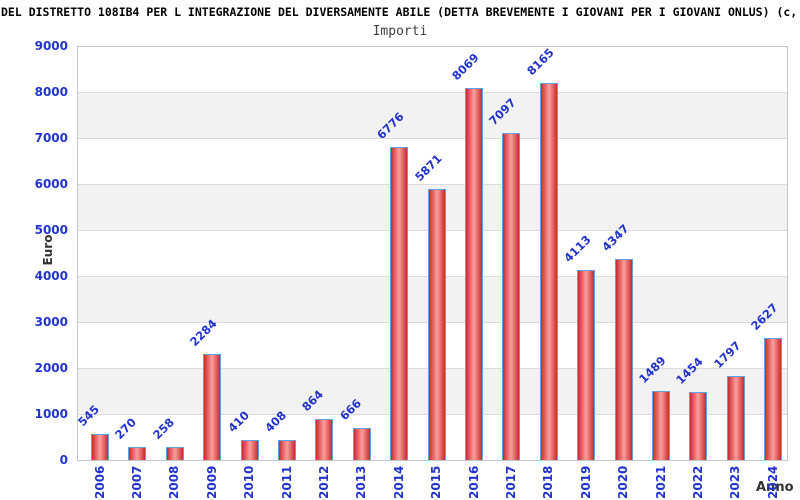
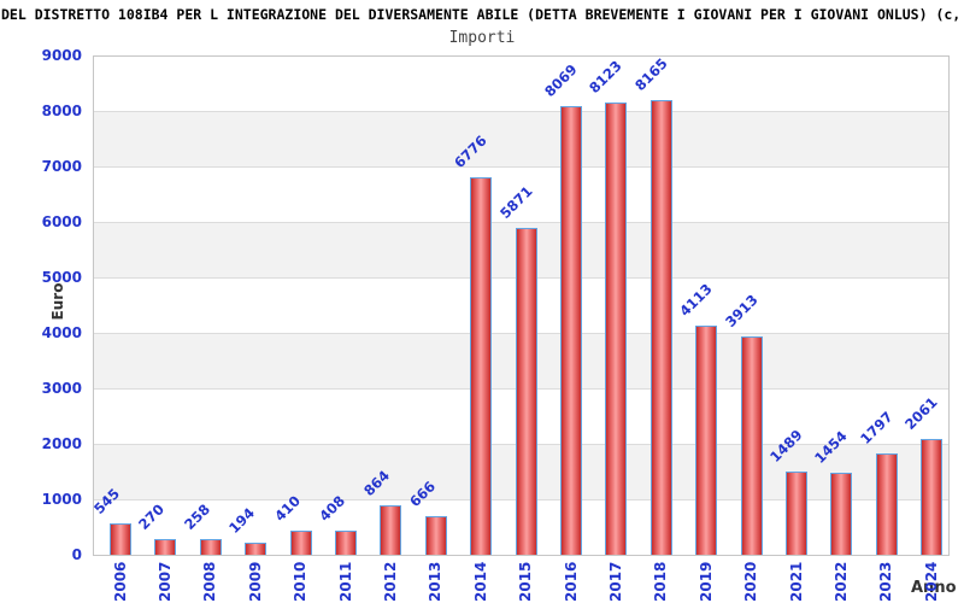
2009: 2284 -> 194
2017: 7097 -> 8123
2020: 4347 -> 3913
2024: 2627 -> 2061
